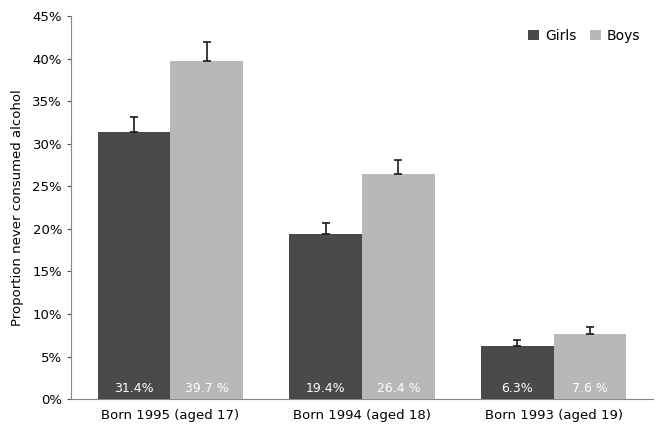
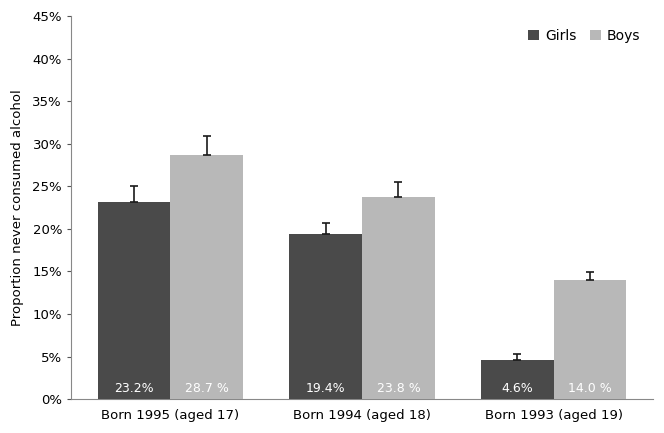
Girls/Born 1995 (aged 17): 31.4% -> 23.2%
Boys/Born 1995 (aged 17): 39.7 -> 28.7
Boys/Born 1994 (aged 18): 26.4 -> 23.8
Girls/Born 1993 (aged 19): 6.3% -> 4.6%
Boys/Born 1993 (aged 19): 7.6 -> 14.0
